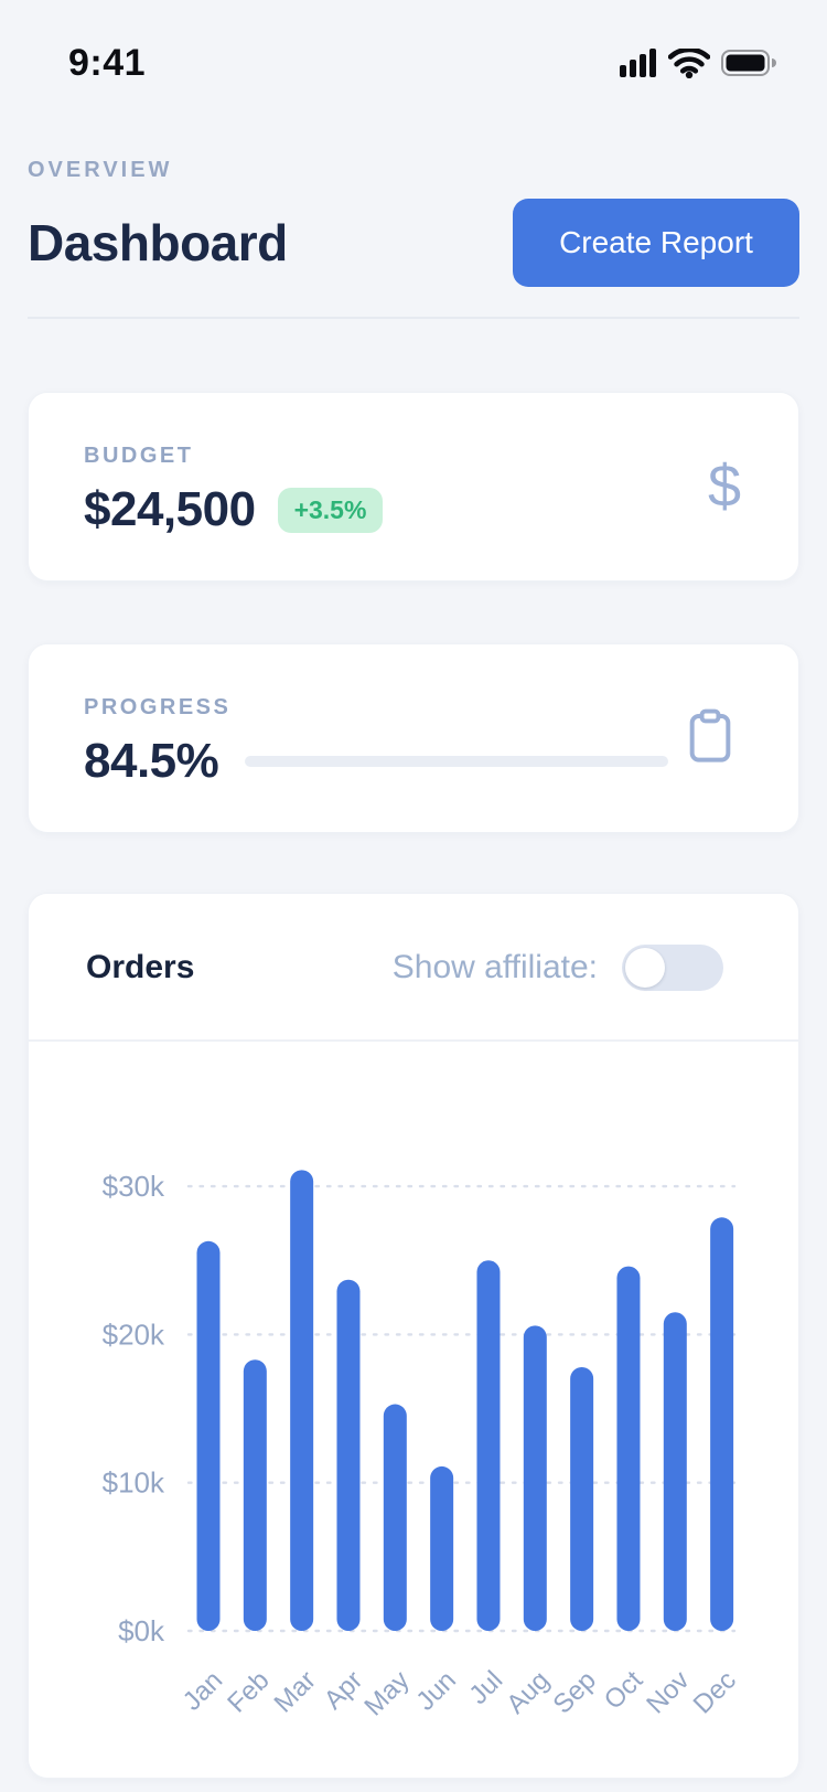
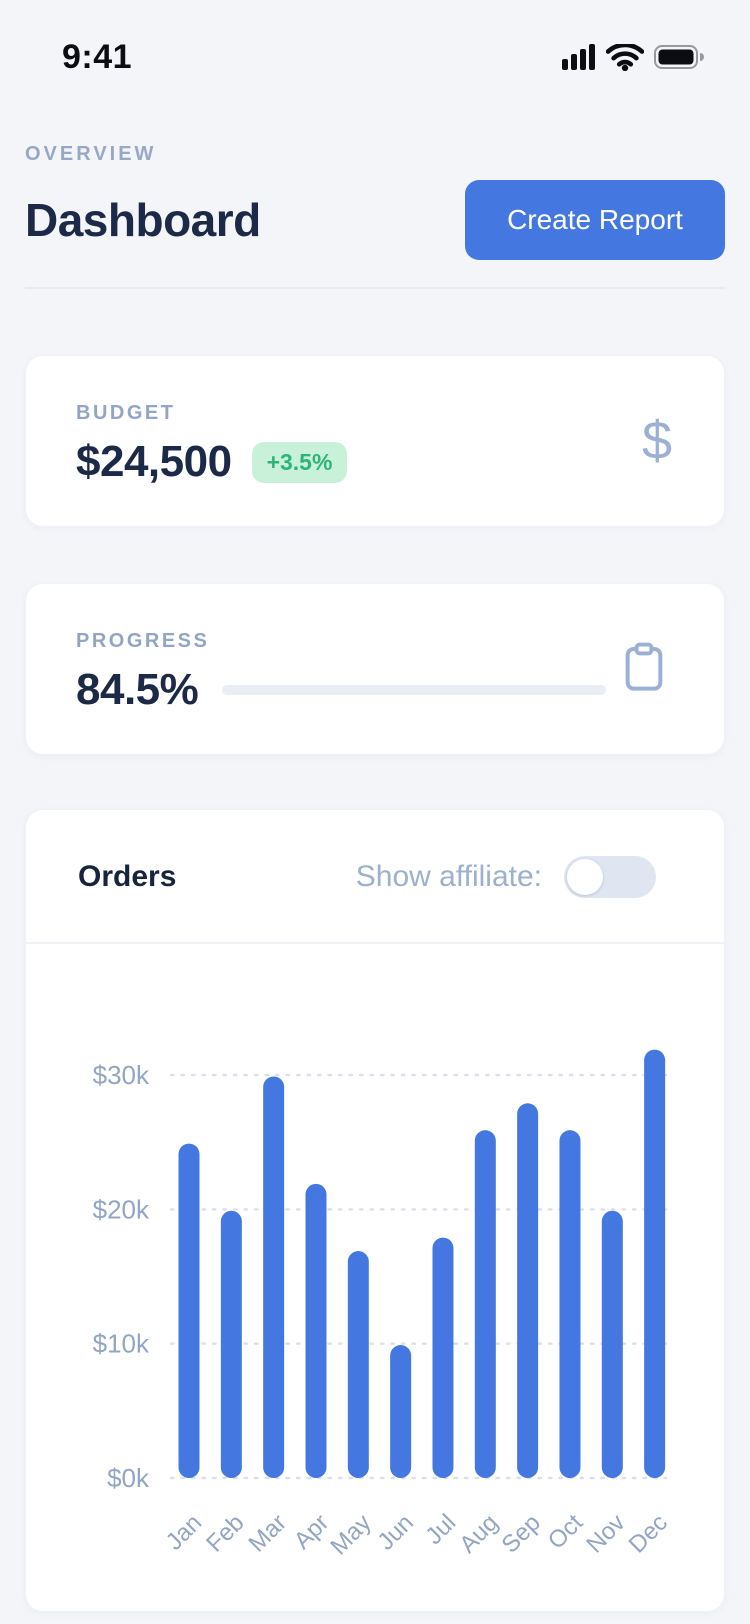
Jan: $26.3k -> $24.9k
Feb: $18.3k -> $19.9k
Mar: $31.1k -> $29.9k
Apr: $23.7k -> $21.9k
May: $15.3k -> $16.9k
Jun: $11.1k -> $9.9k
Jul: $25.0k -> $17.9k
Aug: $20.6k -> $25.9k
Sep: $17.8k -> $27.9k
Oct: $24.6k -> $25.9k
Nov: $21.5k -> $19.9k
Dec: $27.9k -> $31.9k
